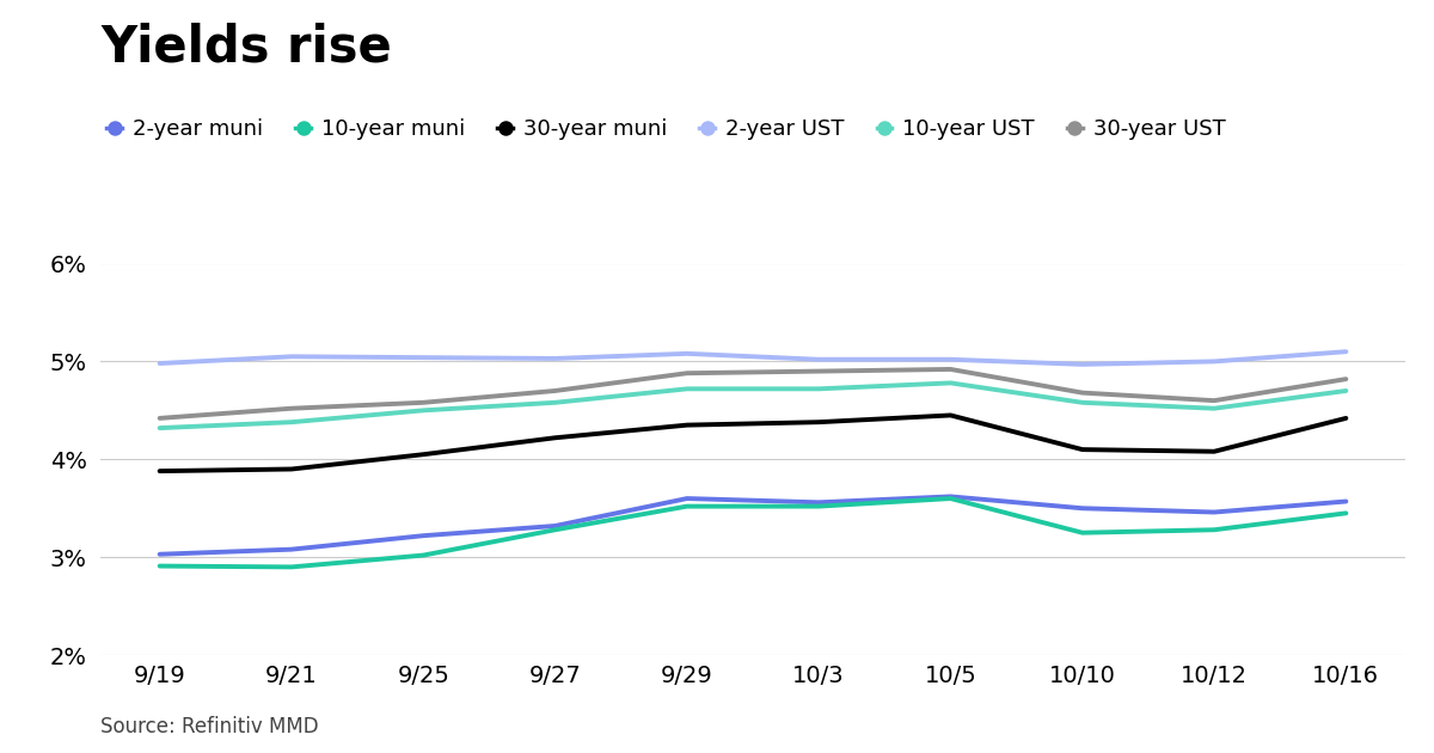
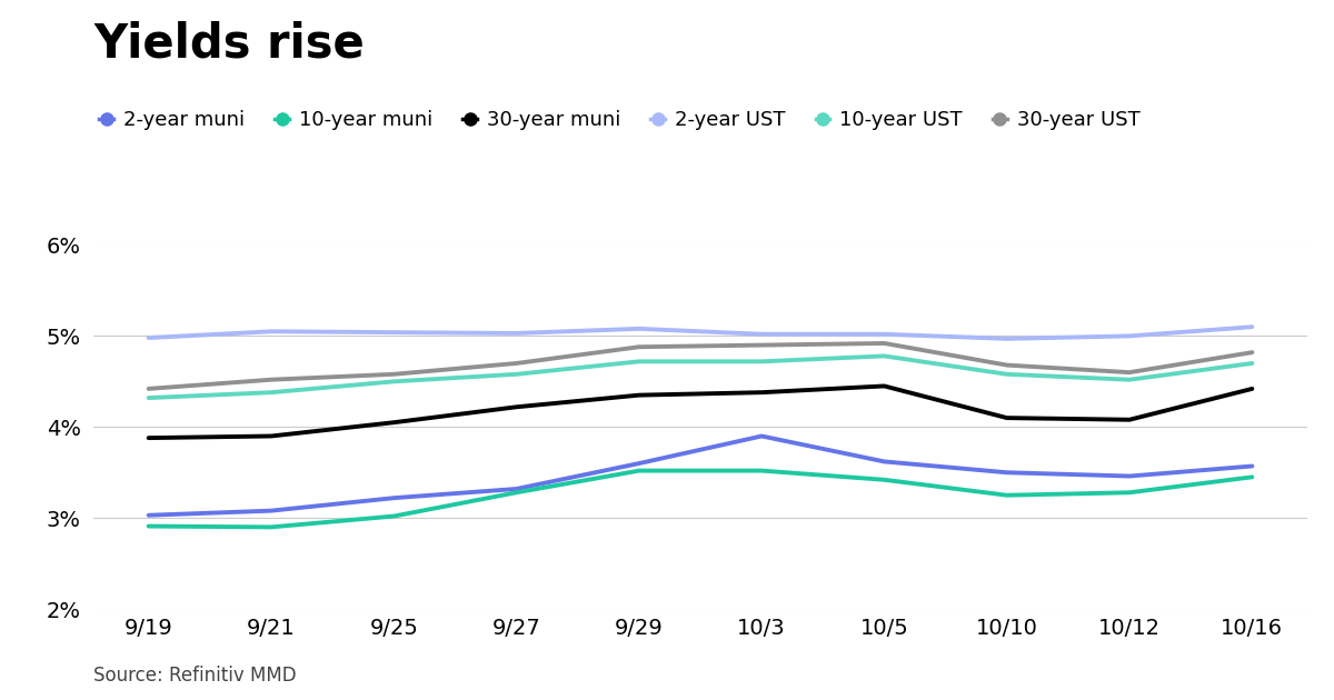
2-year muni/10/3: 3.56% -> 3.90%
10-year muni/10/5: 3.60% -> 3.42%
